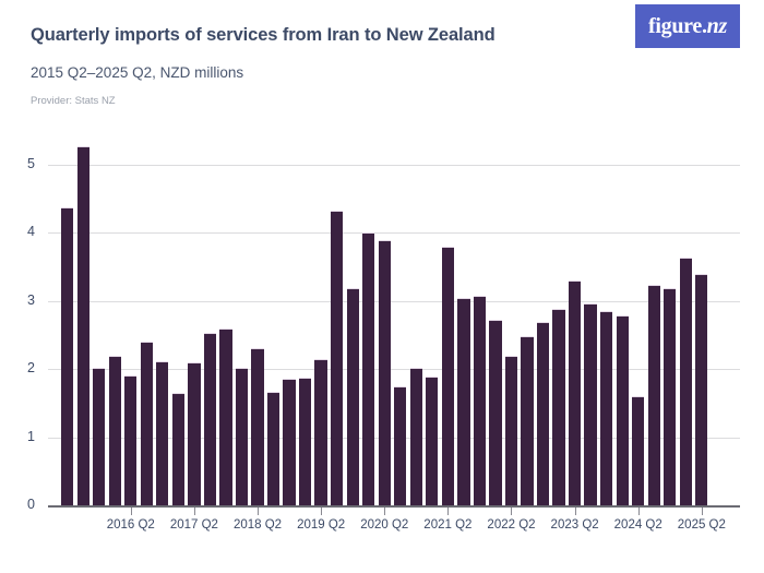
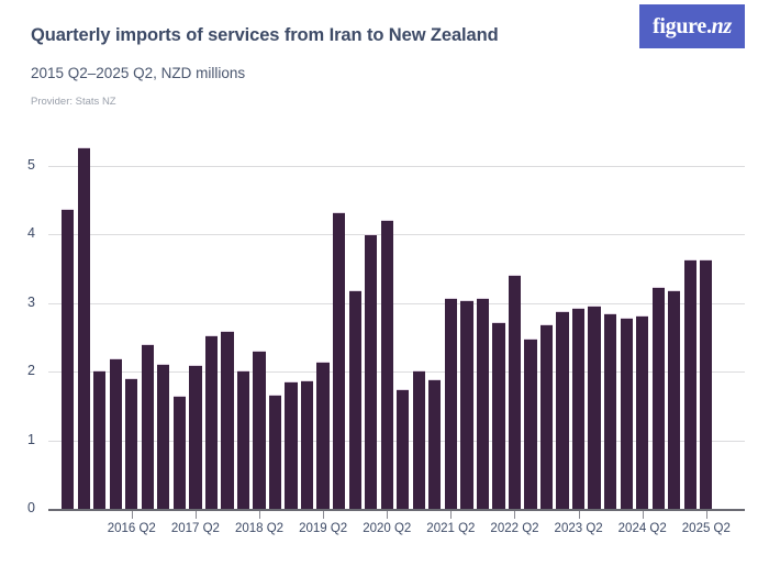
2020 Q2: 3.9 -> 4.2
2021 Q2: 3.8 -> 3.1
2022 Q2: 2.2 -> 3.4
2023 Q2: 3.3 -> 2.9
2024 Q2: 1.6 -> 2.8
2025 Q2: 3.4 -> 3.6
